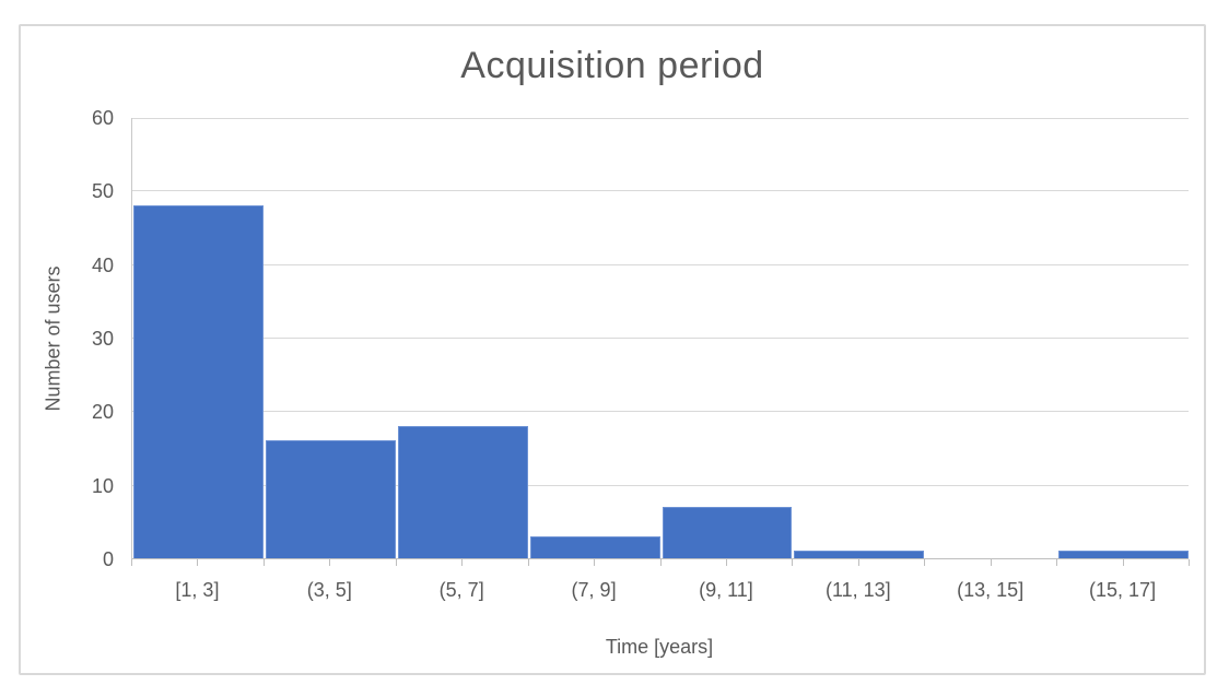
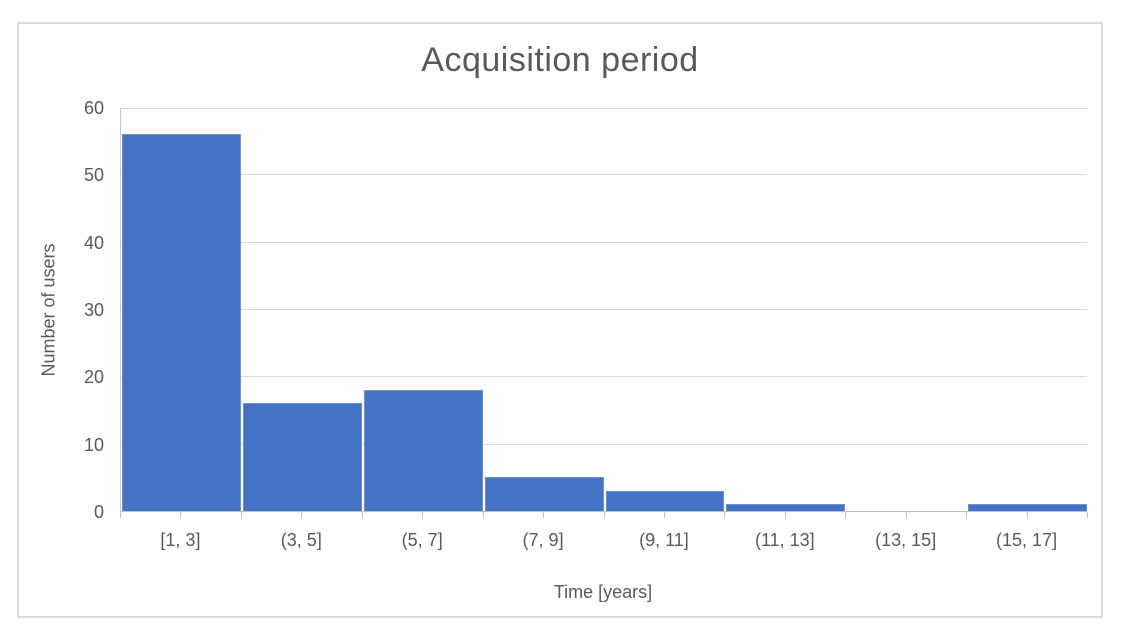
[1, 3]: 48 -> 56
(7, 9]: 3 -> 5
(9, 11]: 7 -> 3
